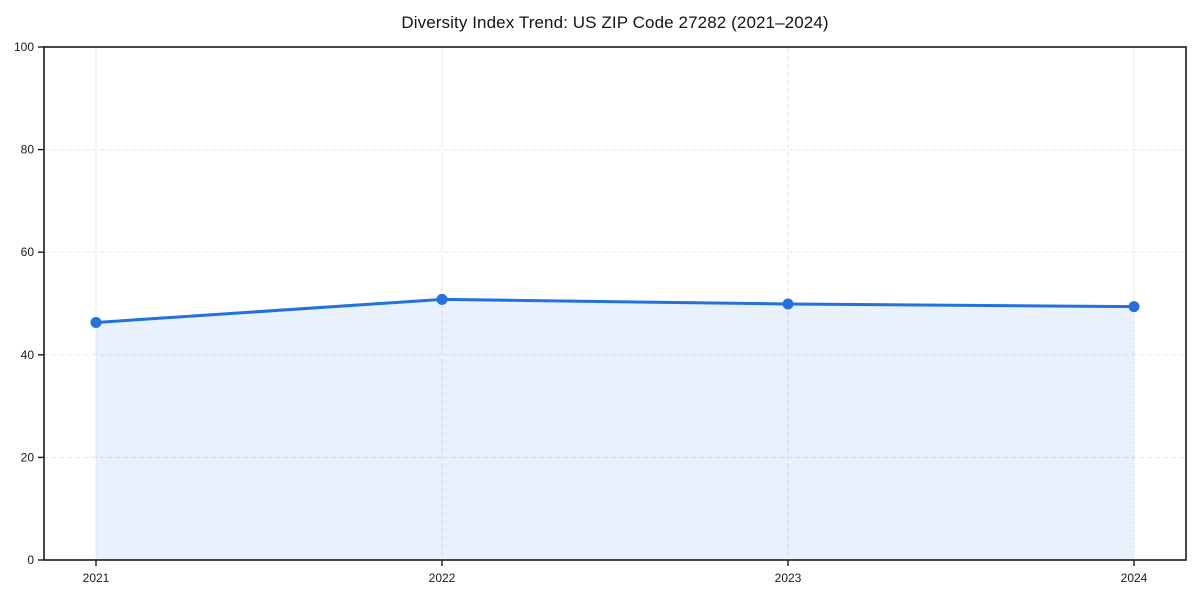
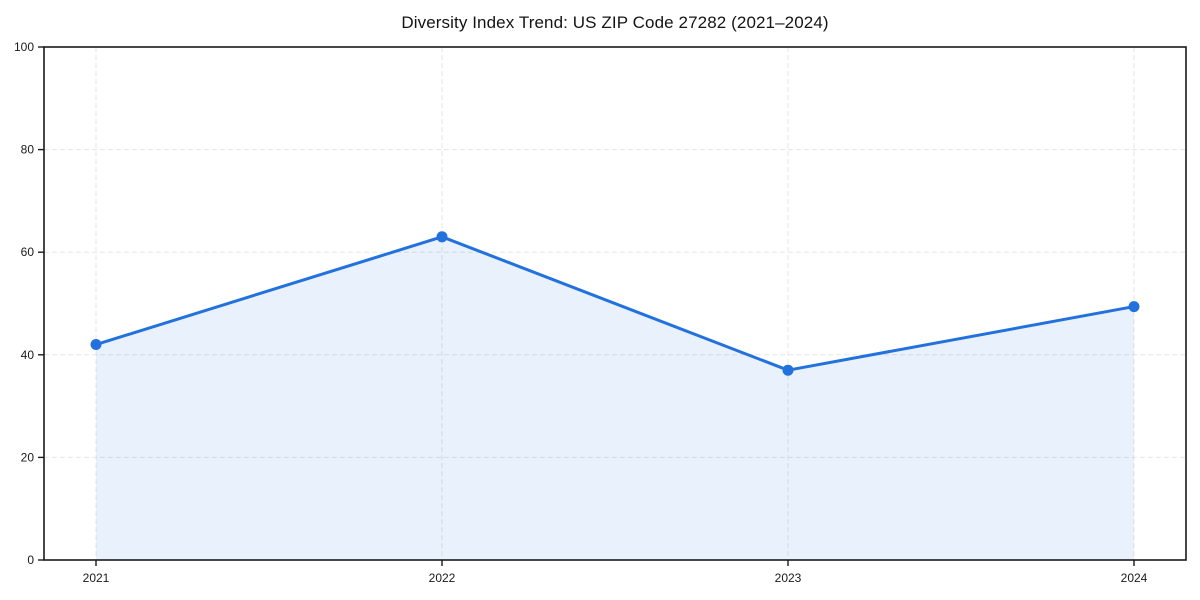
2021: 46 -> 42
2022: 51 -> 63
2023: 50 -> 37
